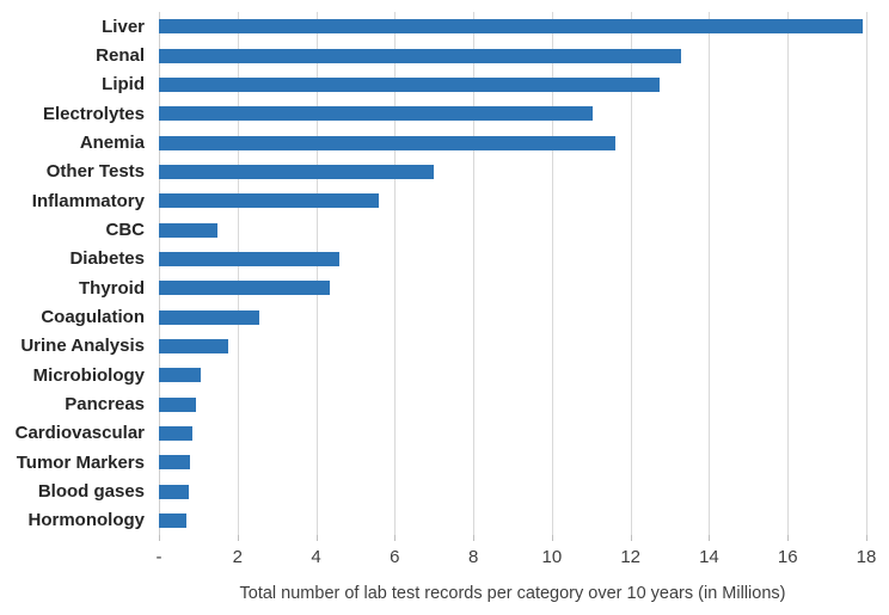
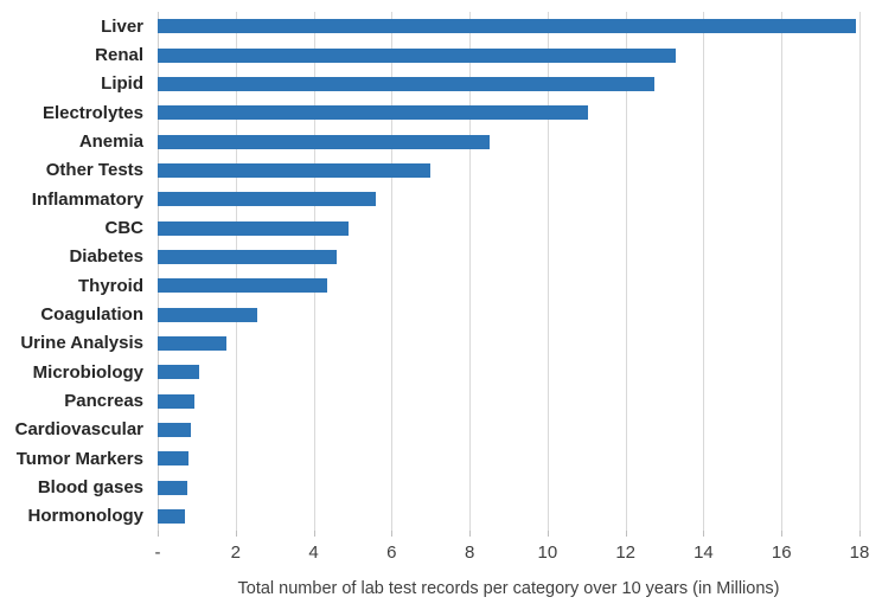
Anemia: 11.6 -> 8.5
CBC: 1.5 -> 4.9
